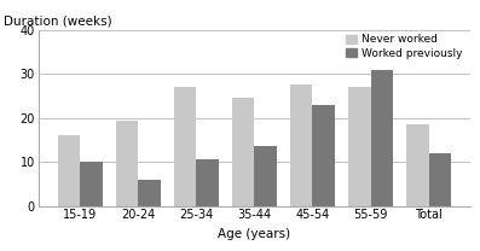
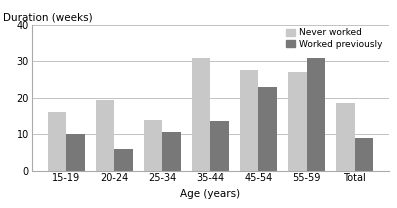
Never worked/25-34: 27.0 -> 14.0
Never worked/35-44: 24.5 -> 31.0
Worked previously/Total: 12.0 -> 9.0
